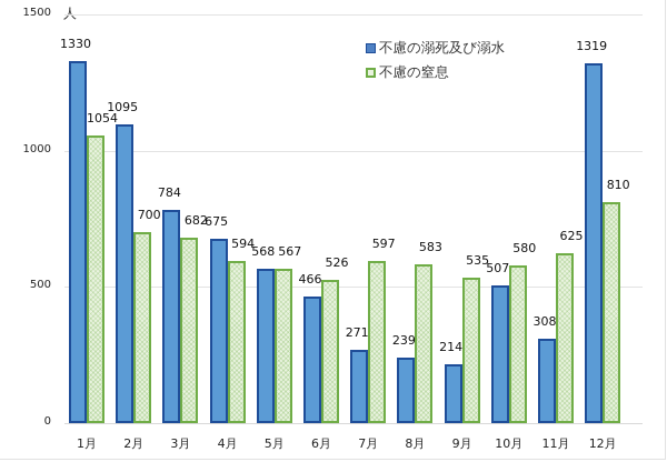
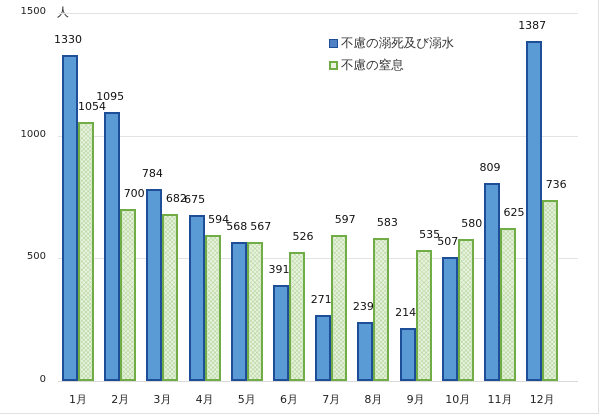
不慮の溺死及び溺水/6月: 466 -> 391
不慮の溺死及び溺水/11月: 308 -> 809
不慮の溺死及び溺水/12月: 1319 -> 1387
不慮の窒息/12月: 810 -> 736
